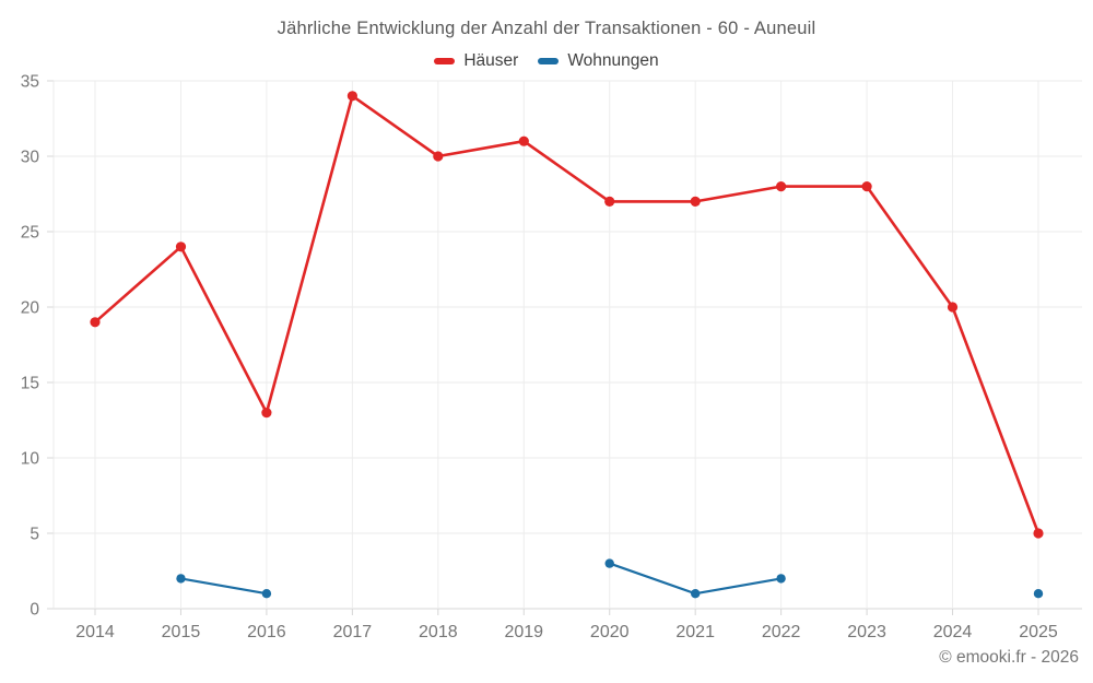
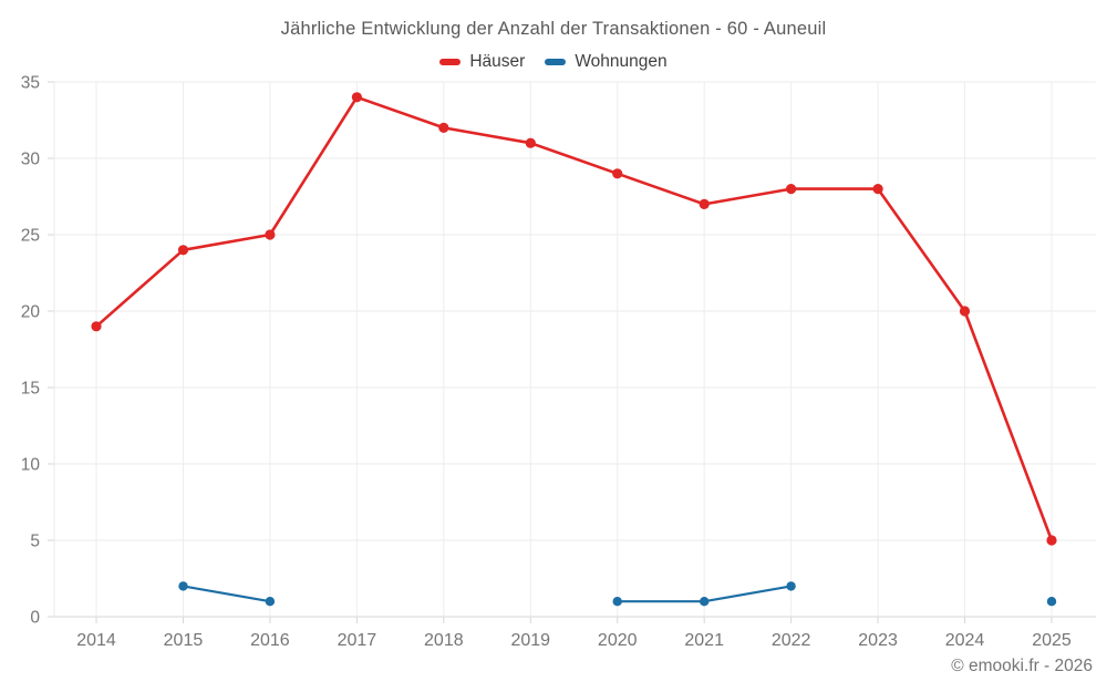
Häuser/2016: 13 -> 25
Häuser/2018: 30 -> 32
Häuser/2020: 27 -> 29
Wohnungen/2020: 3 -> 1
